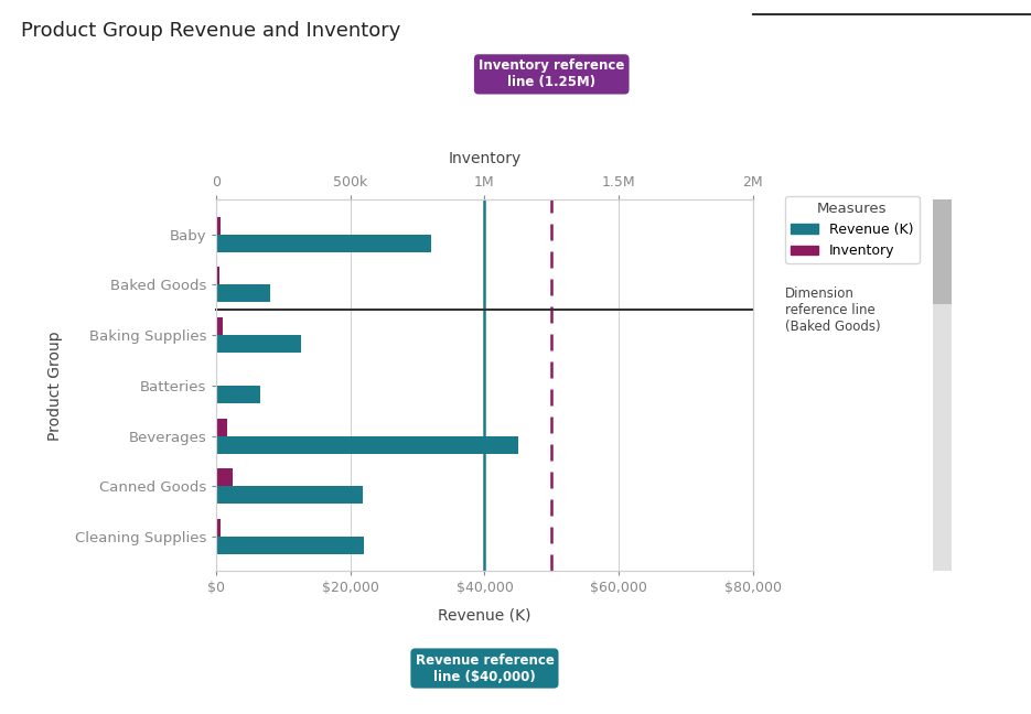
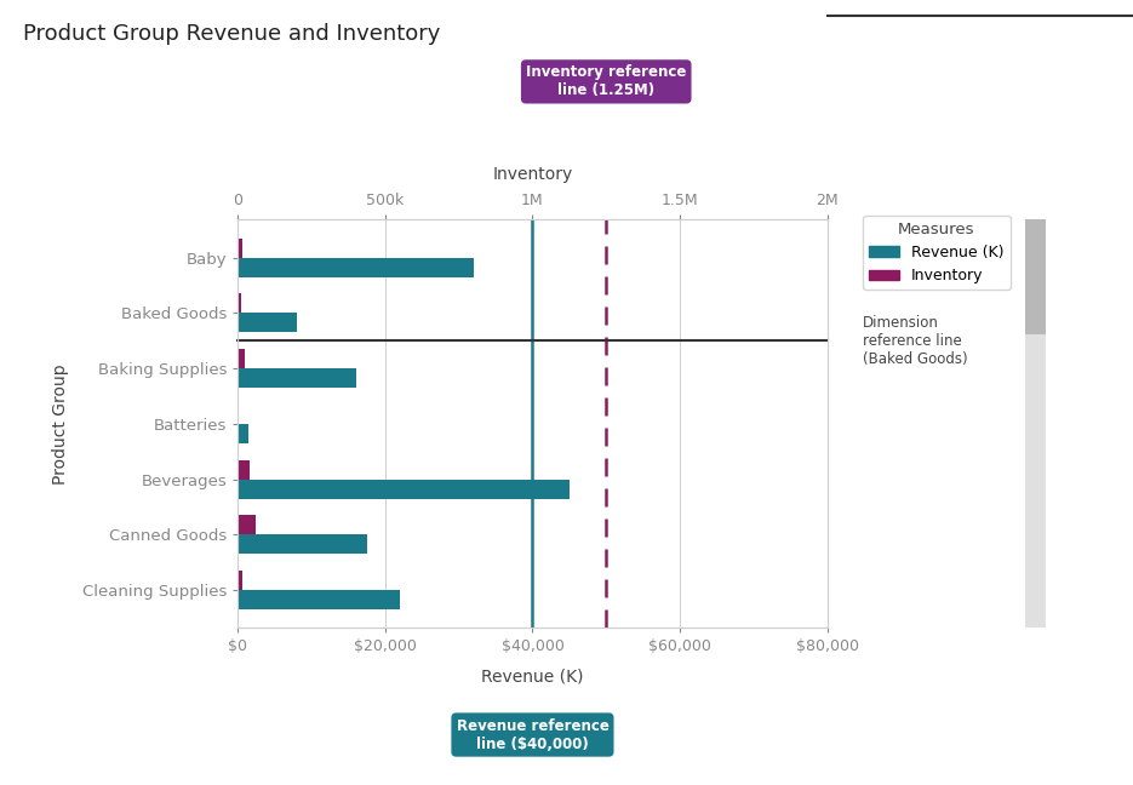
Revenue (K)/Baking Supplies: $12,600 -> $16,000
Revenue (K)/Batteries: $6,600 -> $1,500
Revenue (K)/Canned Goods: $21,800 -> $17,500
